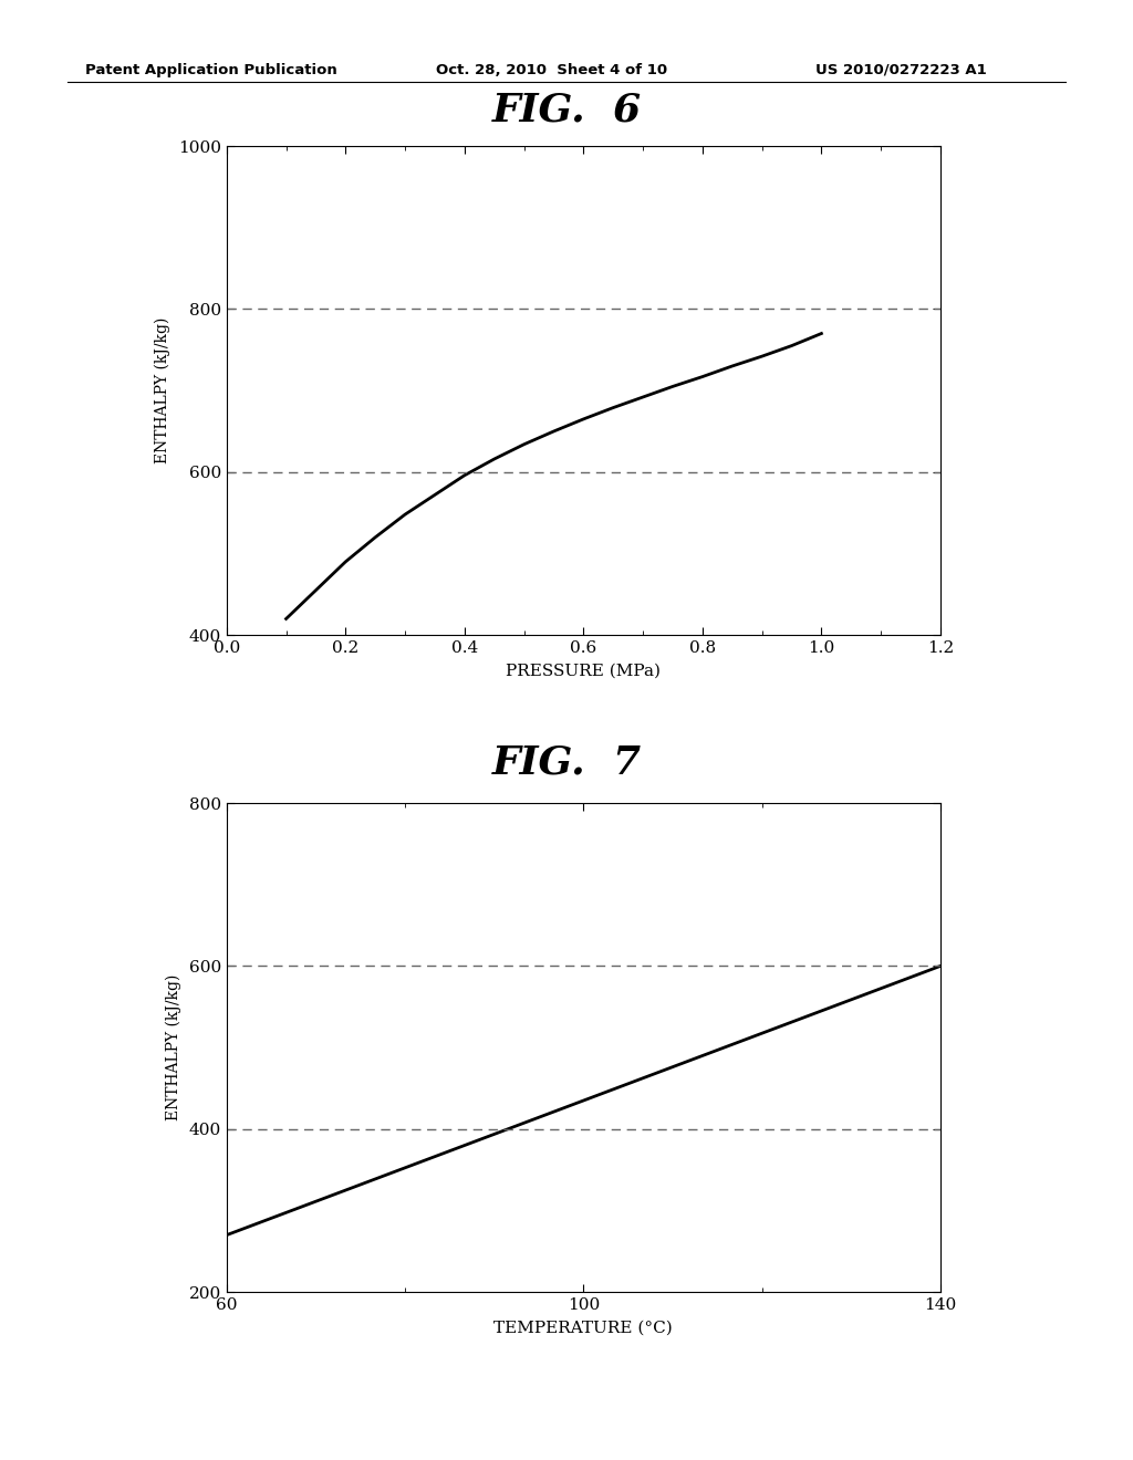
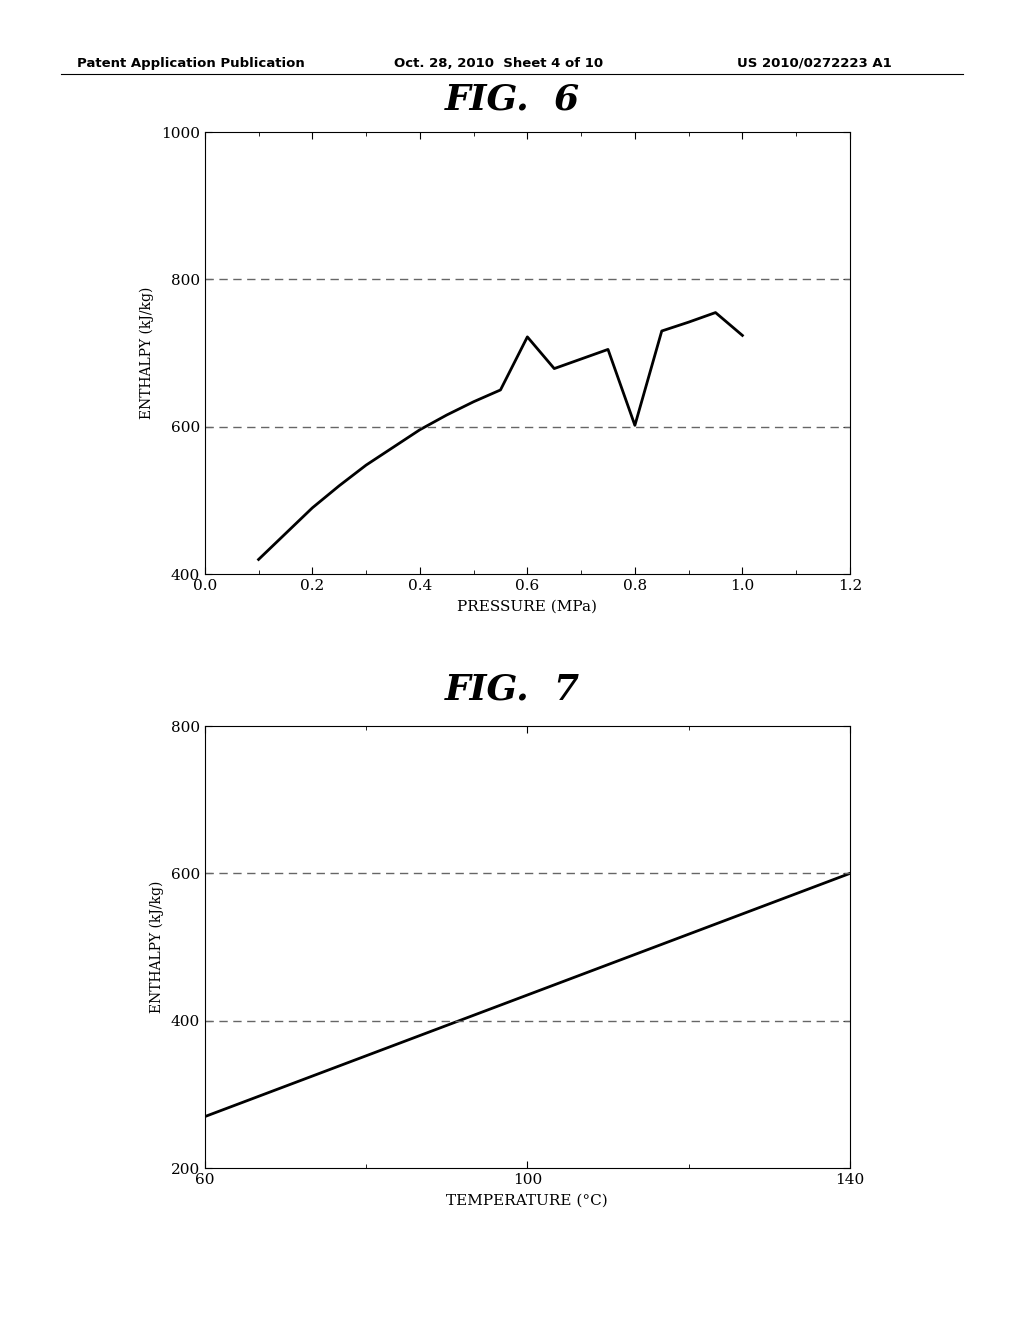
0.6: 665 -> 722
0.8: 717 -> 602
1.0: 770 -> 724
